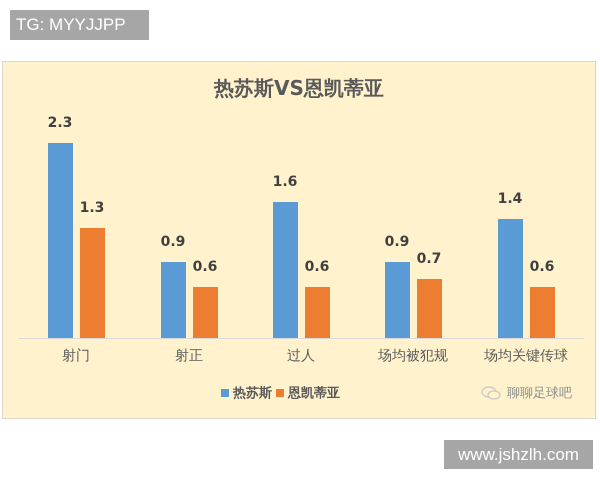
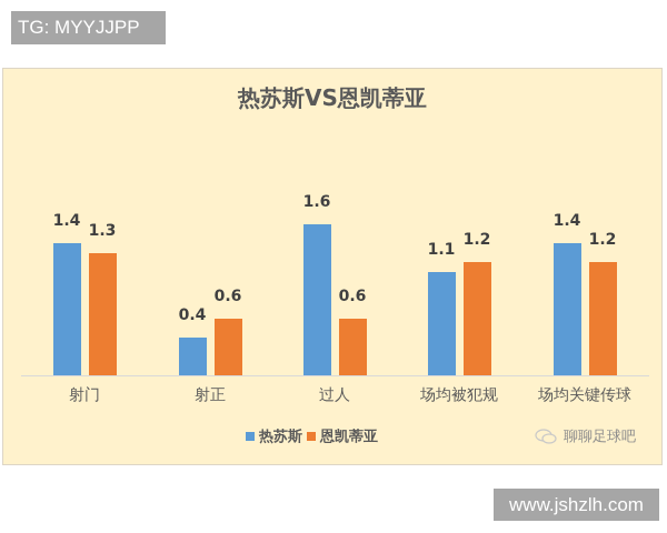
热苏斯/射门: 2.3 -> 1.4
热苏斯/射正: 0.9 -> 0.4
热苏斯/场均被犯规: 0.9 -> 1.1
恩凯蒂亚/场均被犯规: 0.7 -> 1.2
恩凯蒂亚/场均关键传球: 0.6 -> 1.2
